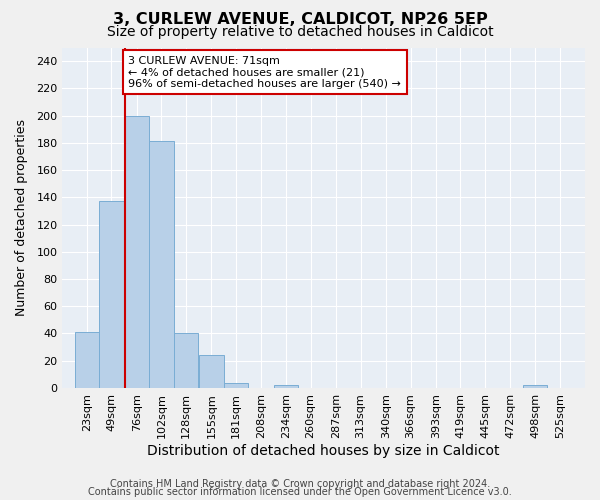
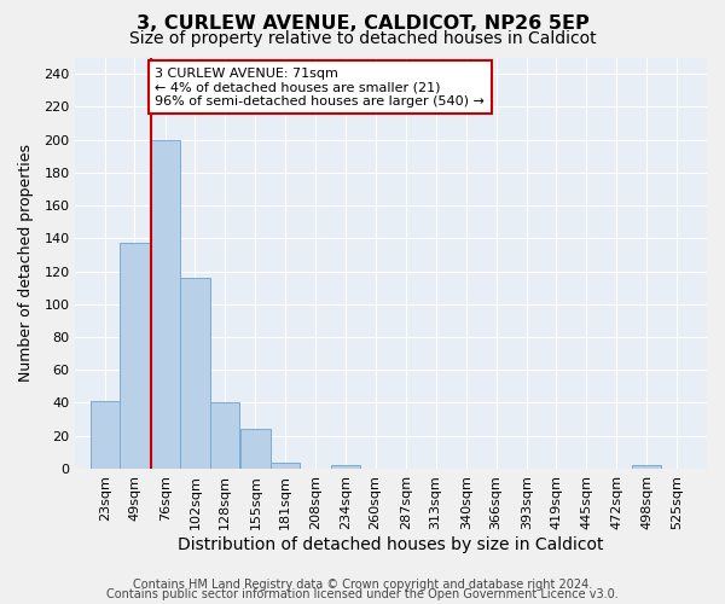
102sqm: 181 -> 116
